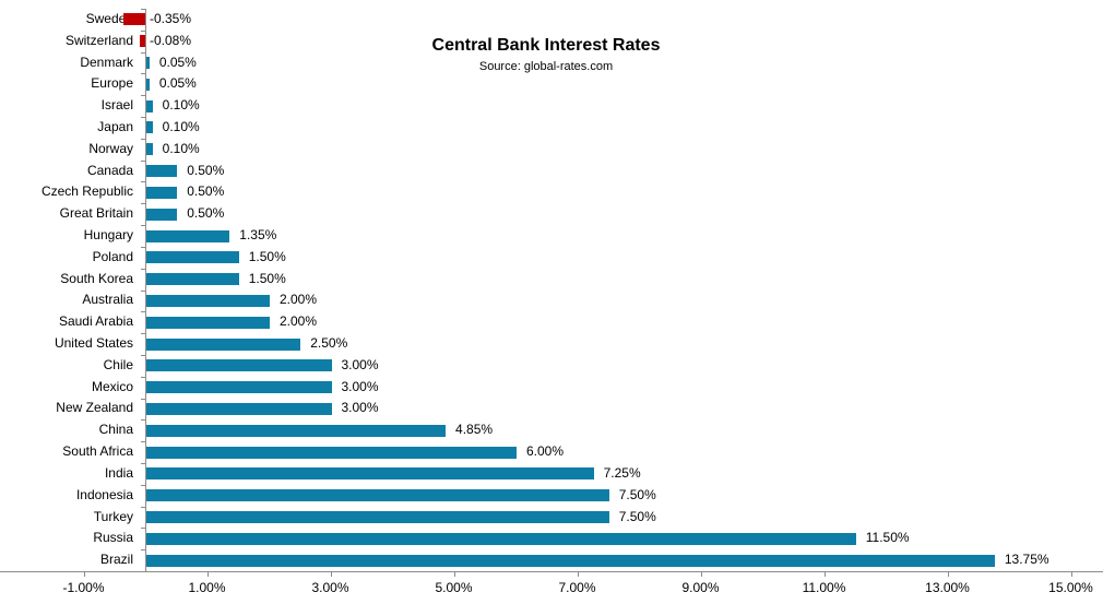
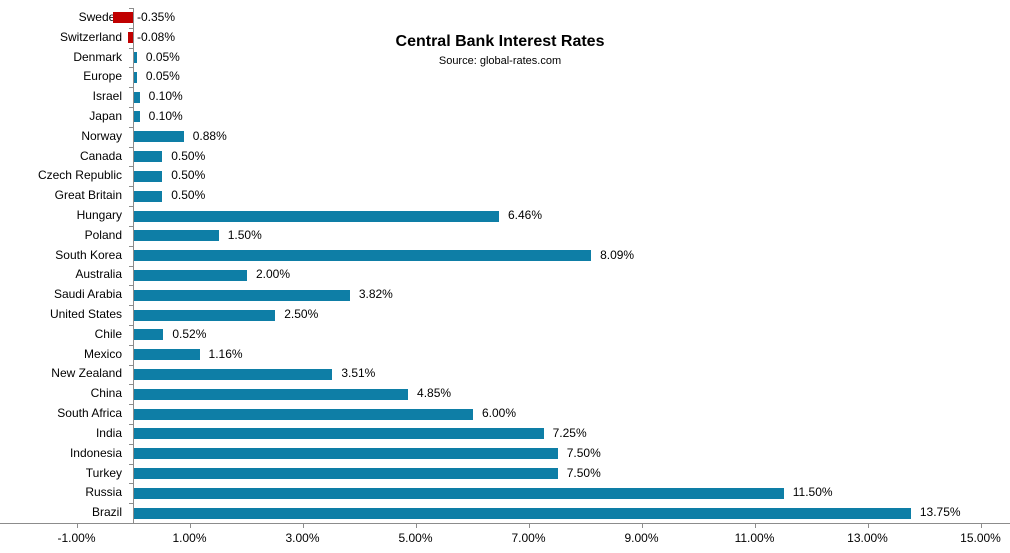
Norway: 0.10% -> 0.88%
Hungary: 1.35% -> 6.46%
South Korea: 1.50% -> 8.09%
Saudi Arabia: 2.00% -> 3.82%
Chile: 3.00% -> 0.52%
Mexico: 3.00% -> 1.16%
New Zealand: 3.00% -> 3.51%
